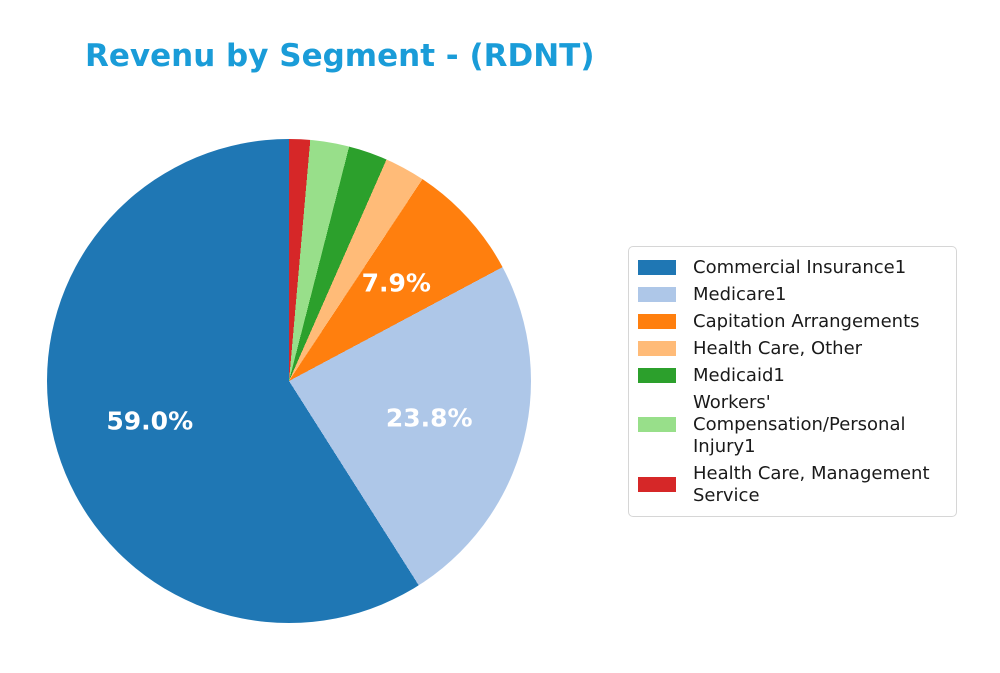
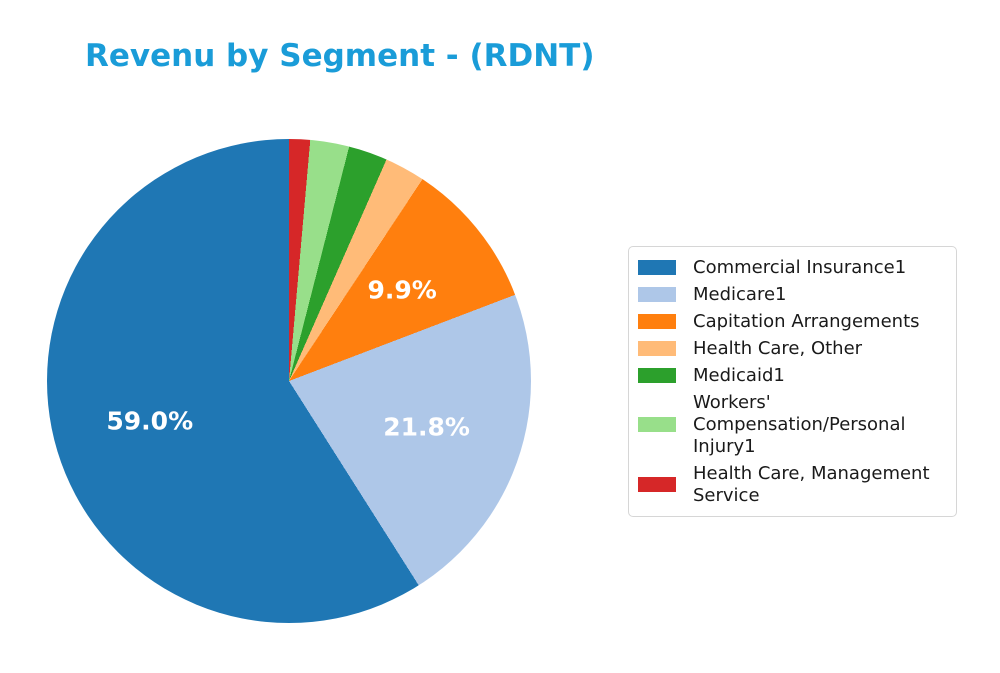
Medicare1: 23.8% -> 21.8%
Capitation Arrangements: 7.9% -> 9.9%
